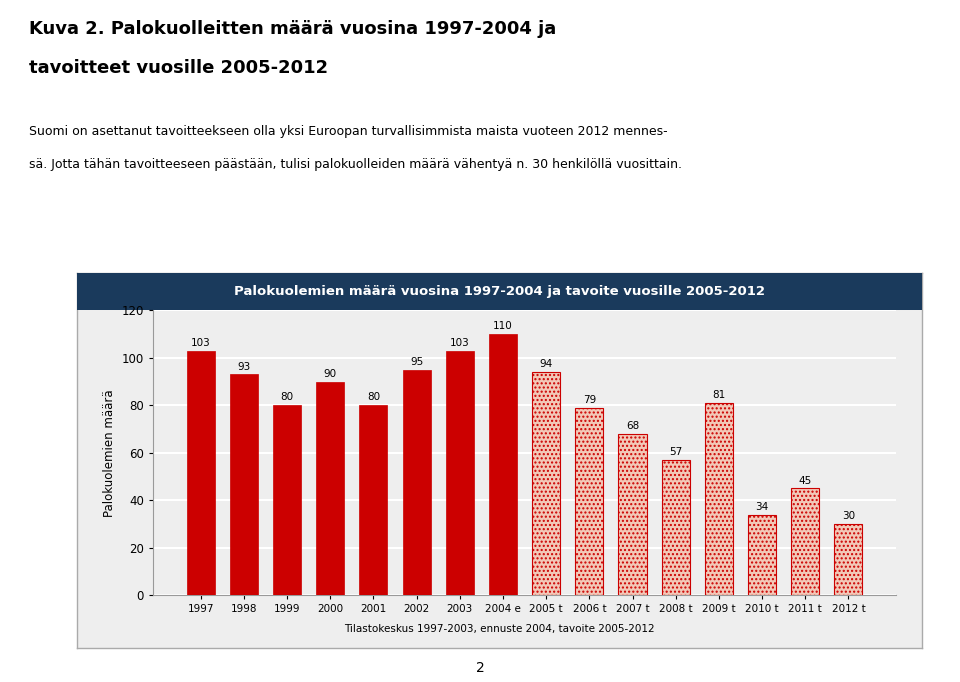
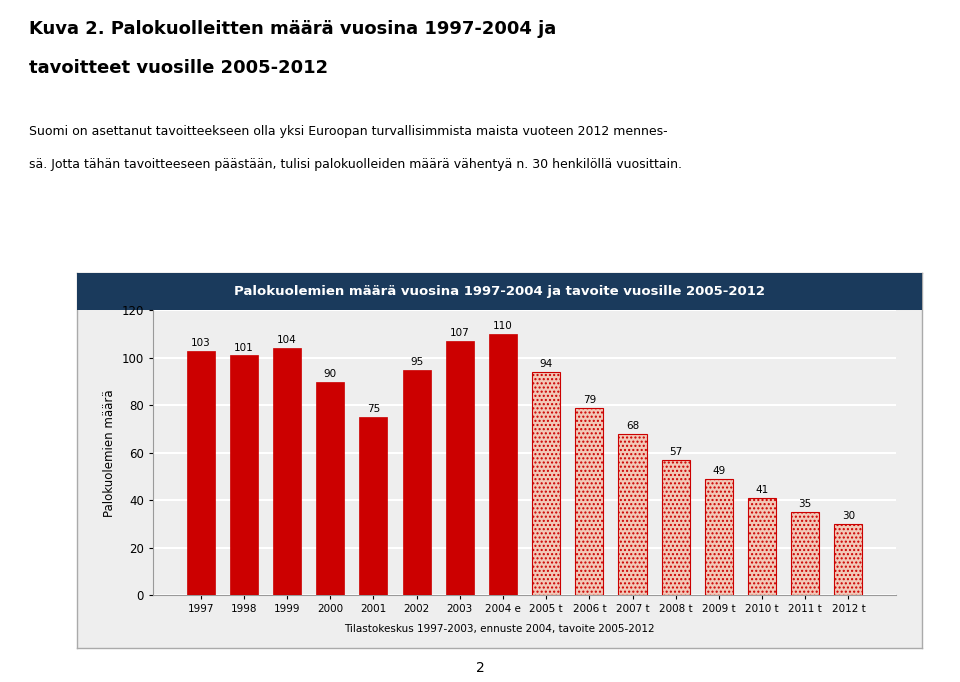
1998: 93 -> 101
1999: 80 -> 104
2001: 80 -> 75
2003: 103 -> 107
2009 t: 81 -> 49
2010 t: 34 -> 41
2011 t: 45 -> 35
